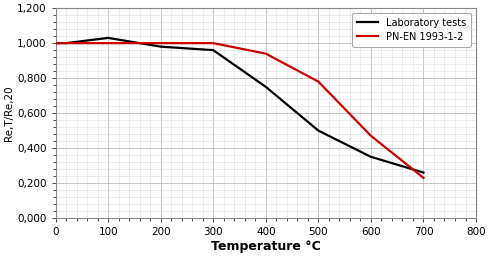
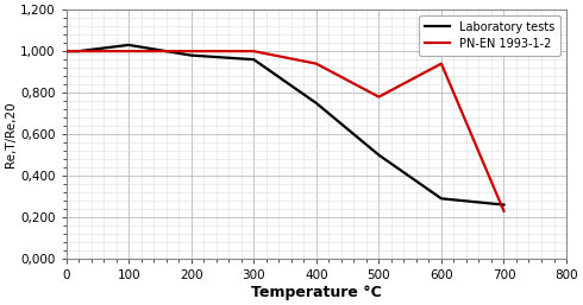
Laboratory tests/600: 0,35 -> 0,29
PN-EN 1993-1-2/600: 0,47 -> 0,94
